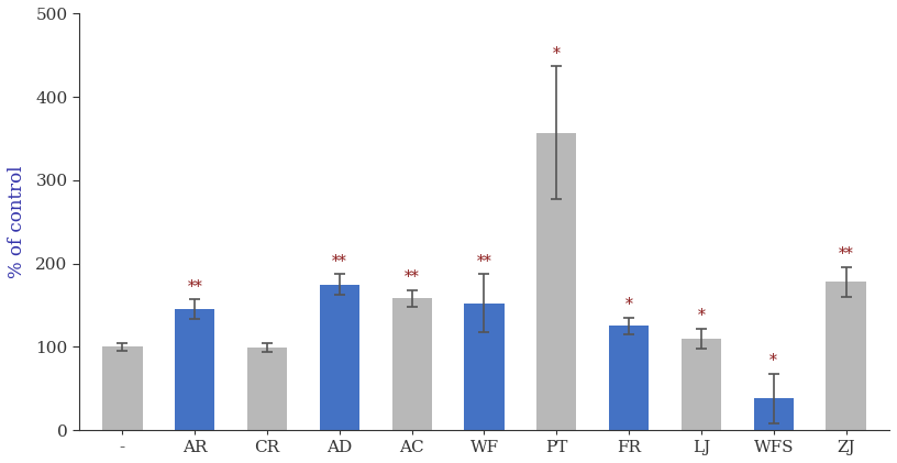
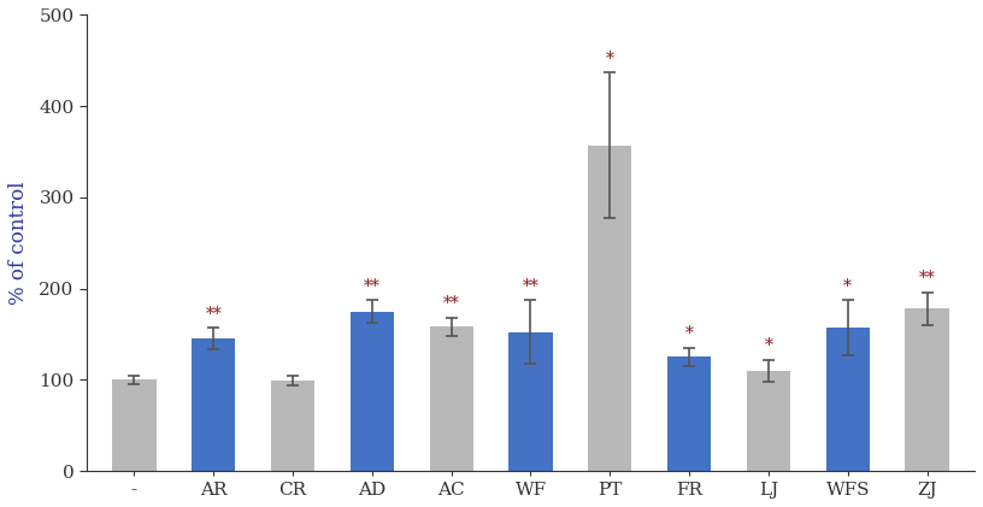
WFS: 38 -> 157
